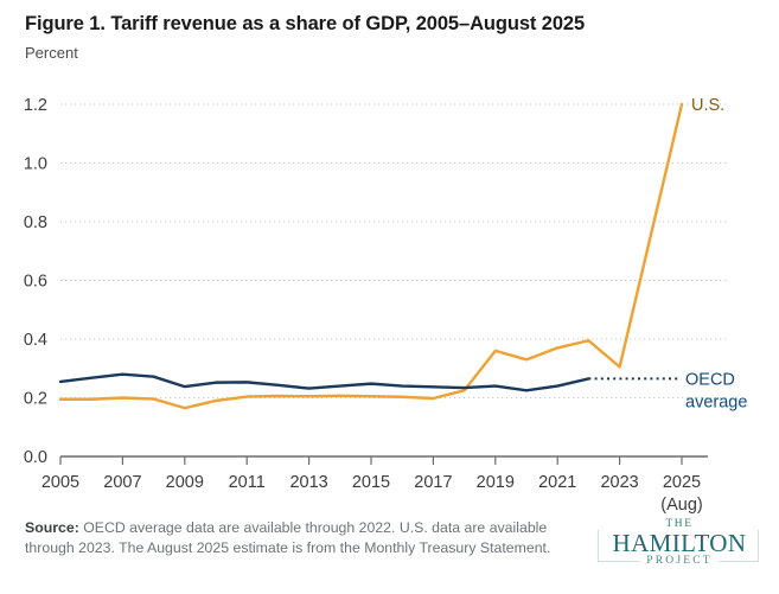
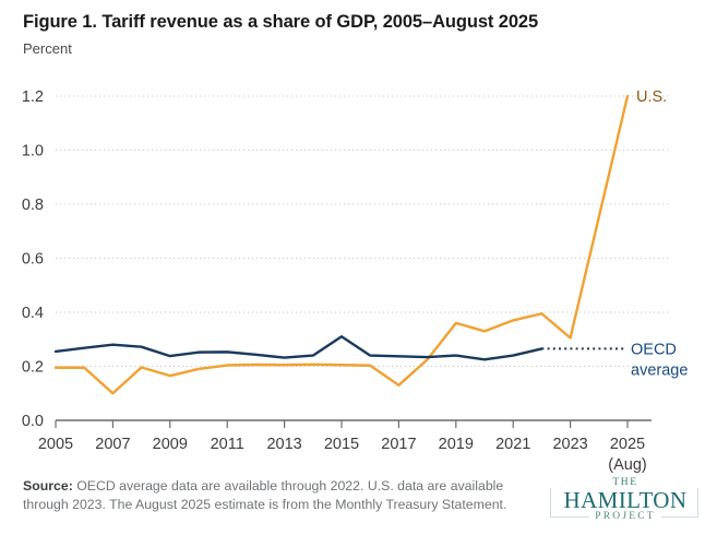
U.S./2007: 0.20 -> 0.10
OECD average/2015: 0.25 -> 0.31
U.S./2017: 0.20 -> 0.13
